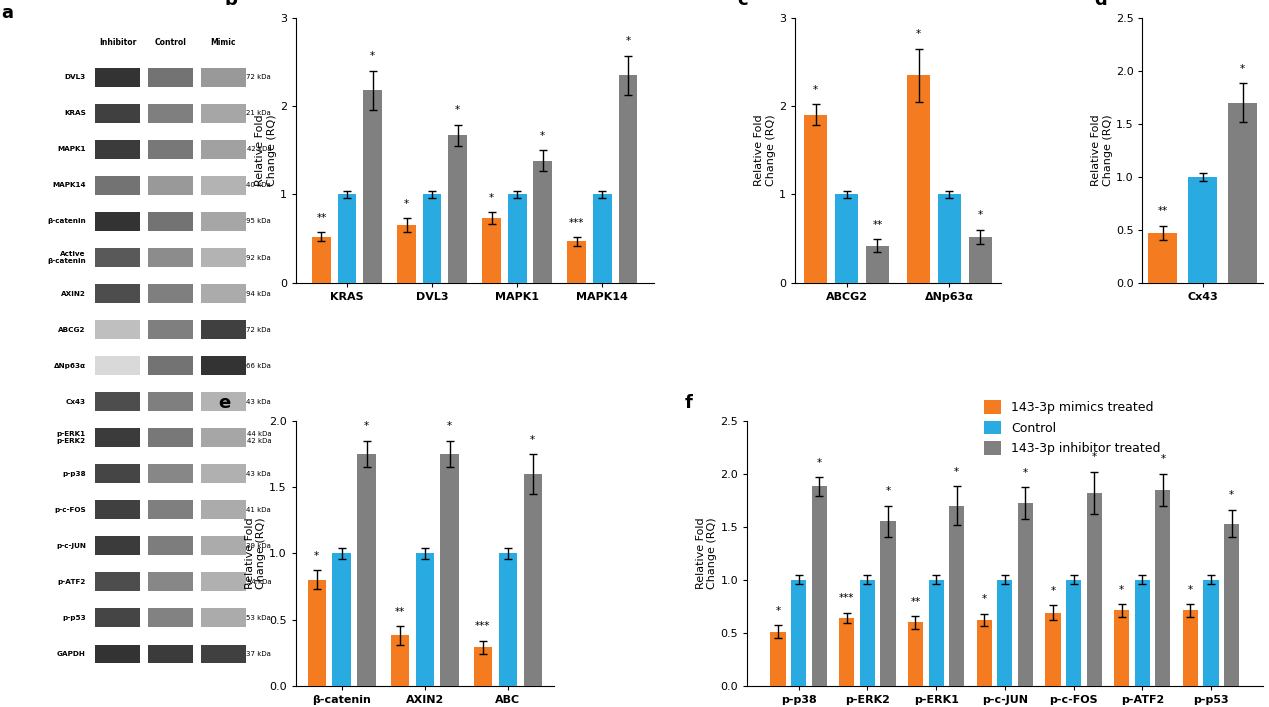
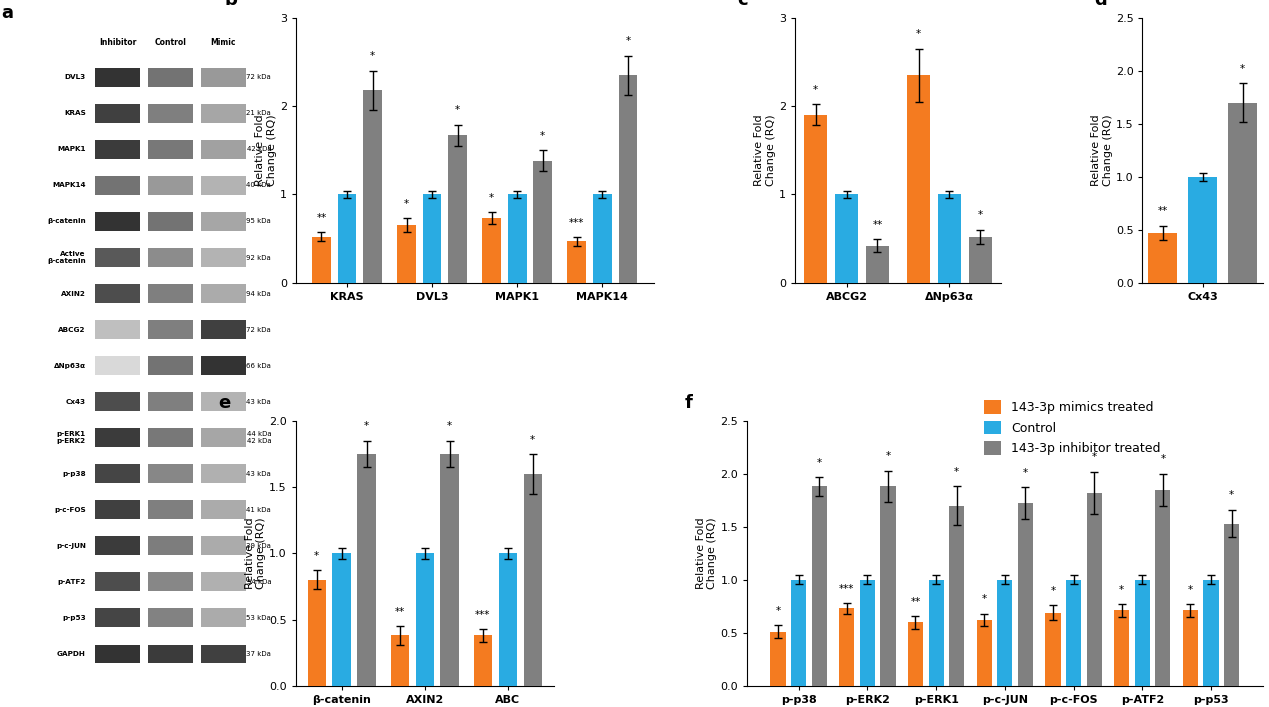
143-3p mimics treated/ABC: 0.29 -> 0.38
143-3p mimics treated/p-ERK2: 0.64 -> 0.73
143-3p inhibitor treated/p-ERK2: 1.55 -> 1.88
